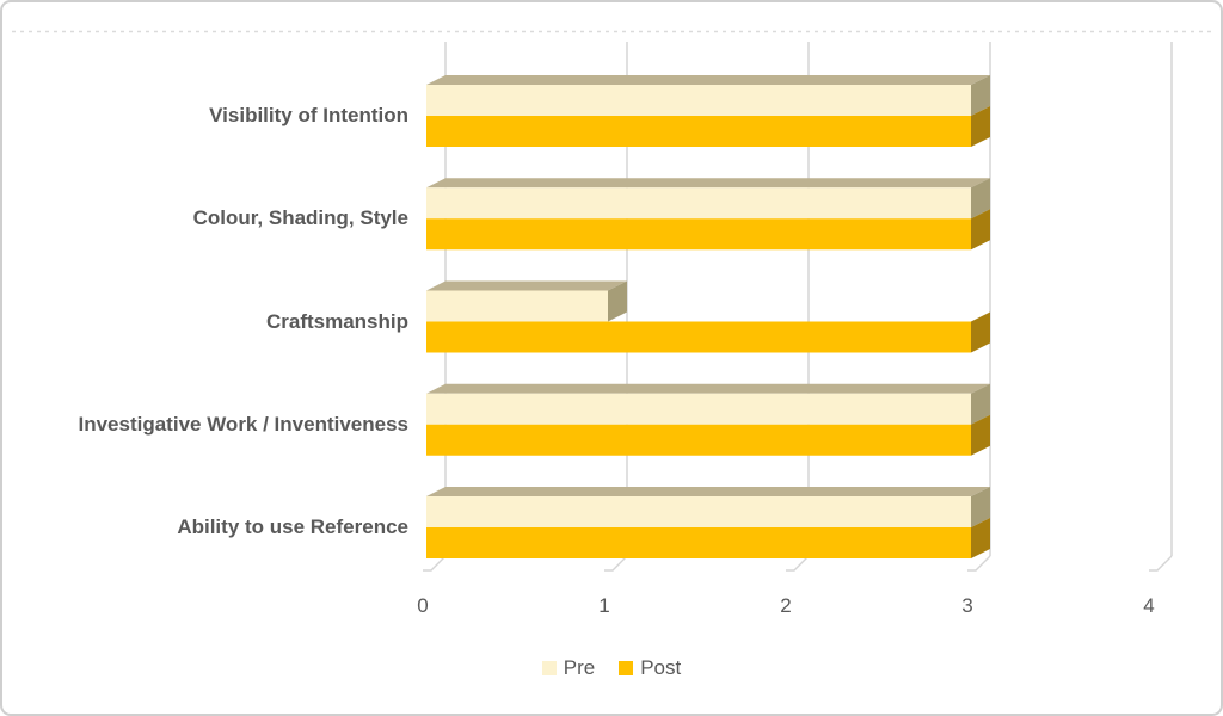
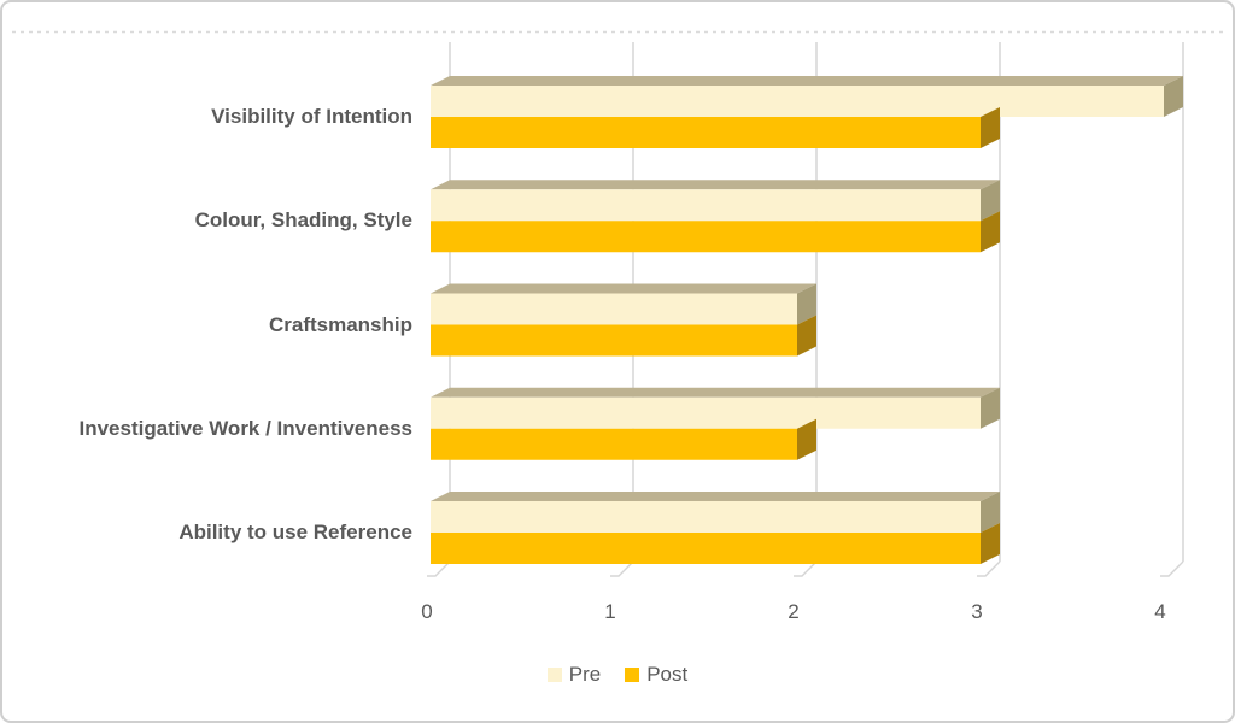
Pre/Visibility of Intention: 3 -> 4
Pre/Craftsmanship: 1 -> 2
Post/Craftsmanship: 3 -> 2
Post/Investigative Work / Inventiveness: 3 -> 2
